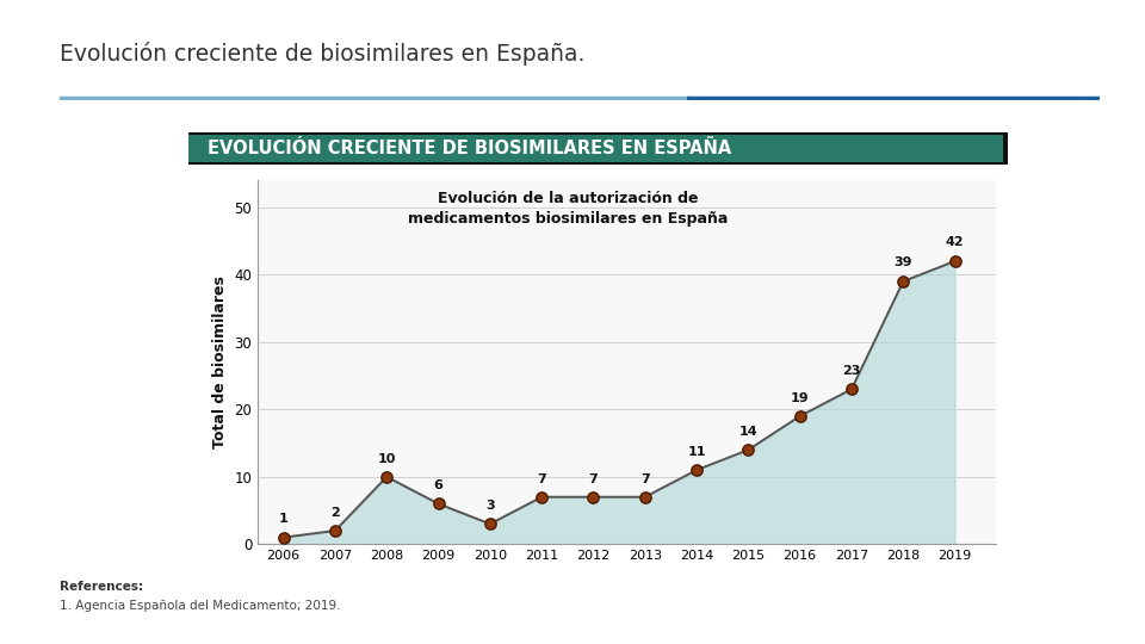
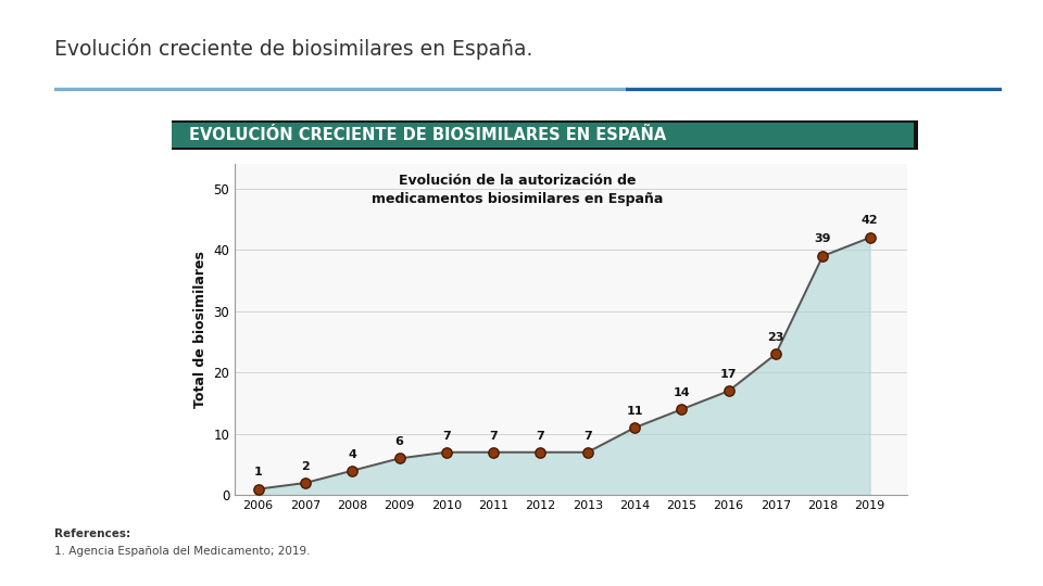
2008: 10 -> 4
2010: 3 -> 7
2016: 19 -> 17
